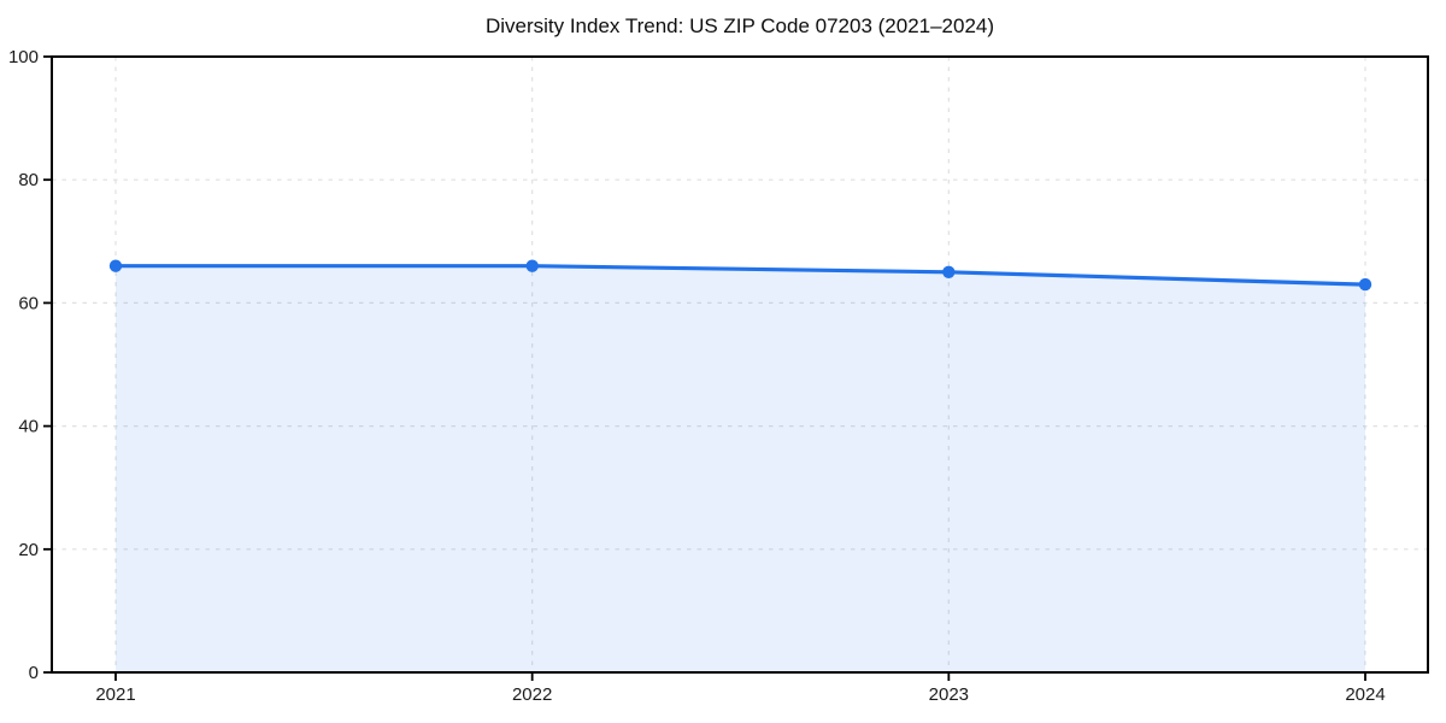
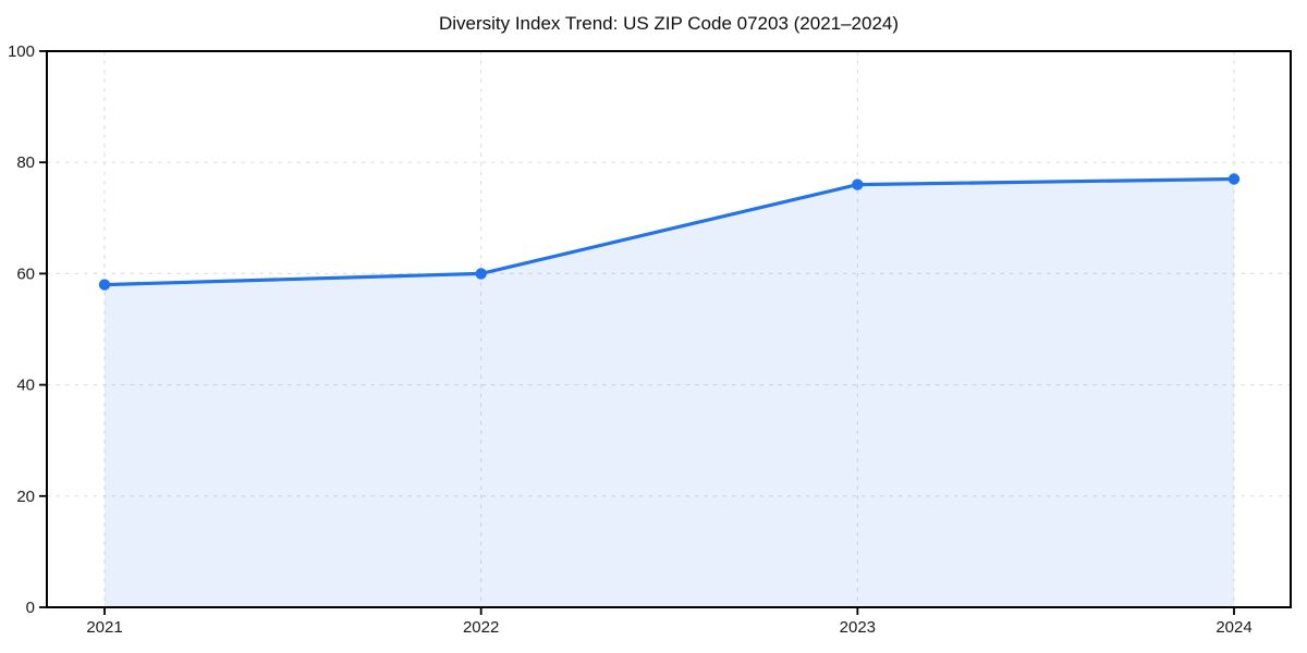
2021: 66 -> 58
2022: 66 -> 60
2023: 65 -> 76
2024: 63 -> 77
